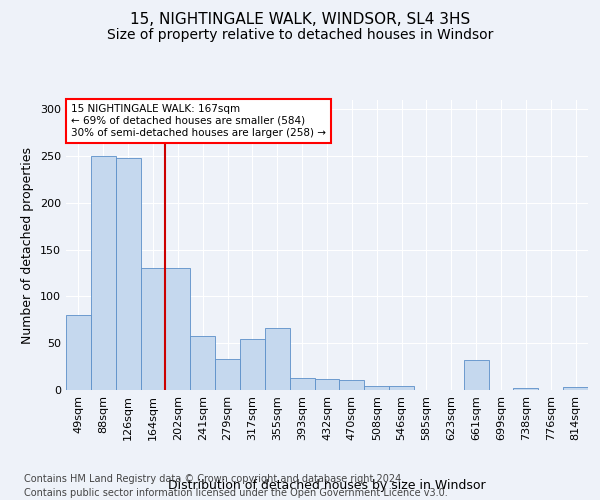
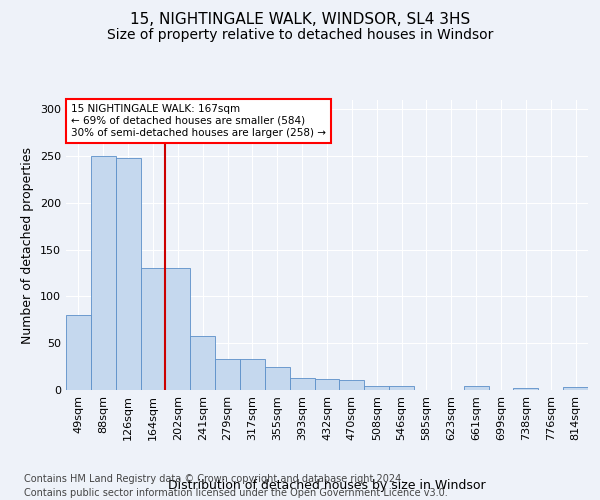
317sqm: 54 -> 33
355sqm: 66 -> 25
661sqm: 32 -> 4
